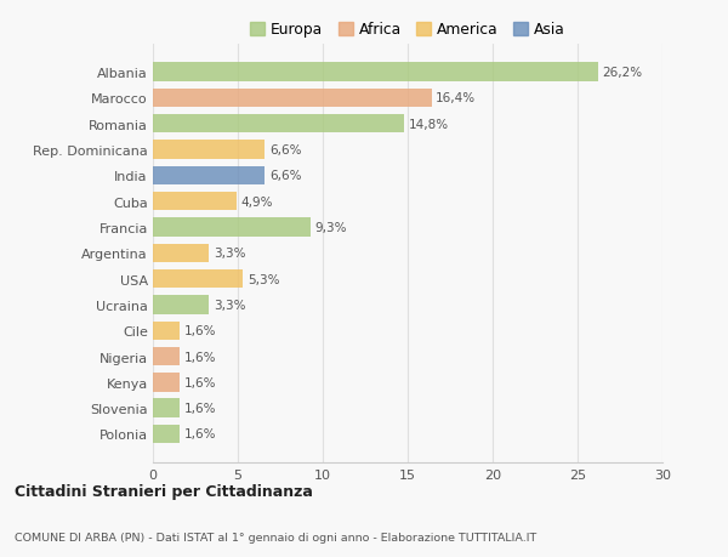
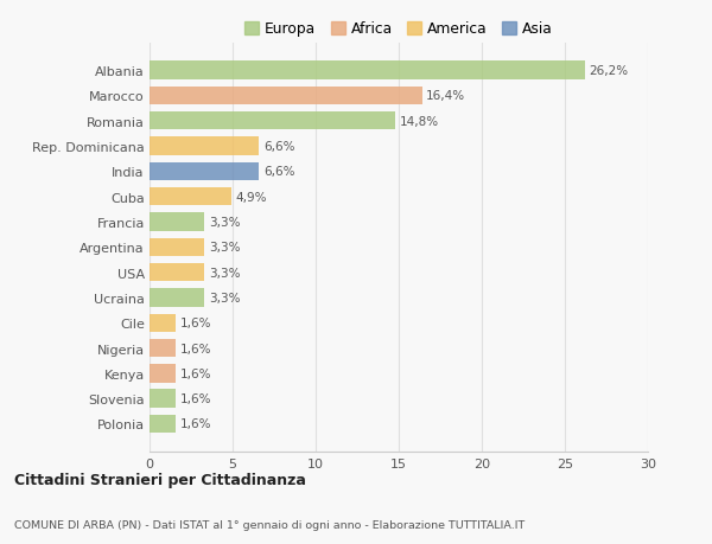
Francia: 9,3% -> 3,3%
USA: 5,3% -> 3,3%
